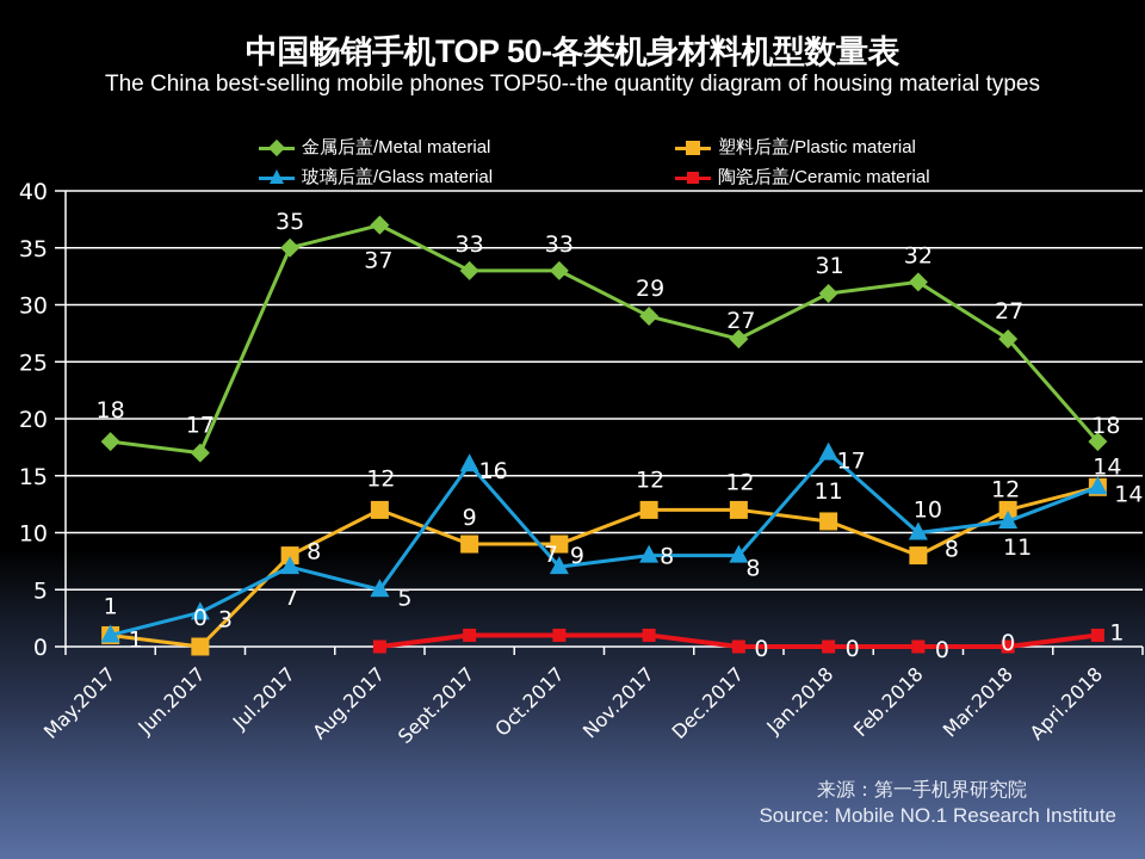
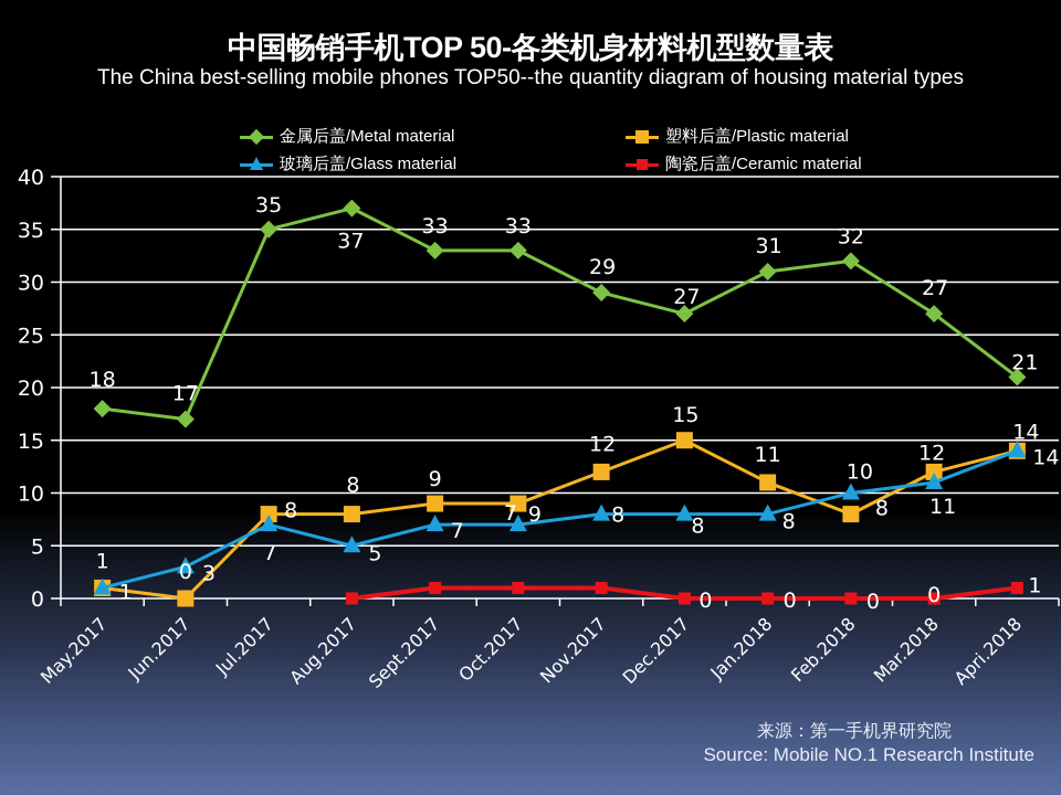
塑料后盖/Plastic material/Aug.2017: 12 -> 8
玻璃后盖/Glass material/Sept.2017: 16 -> 7
塑料后盖/Plastic material/Dec.2017: 12 -> 15
玻璃后盖/Glass material/Jan.2018: 17 -> 8
金属后盖/Metal material/Apri.2018: 18 -> 21
